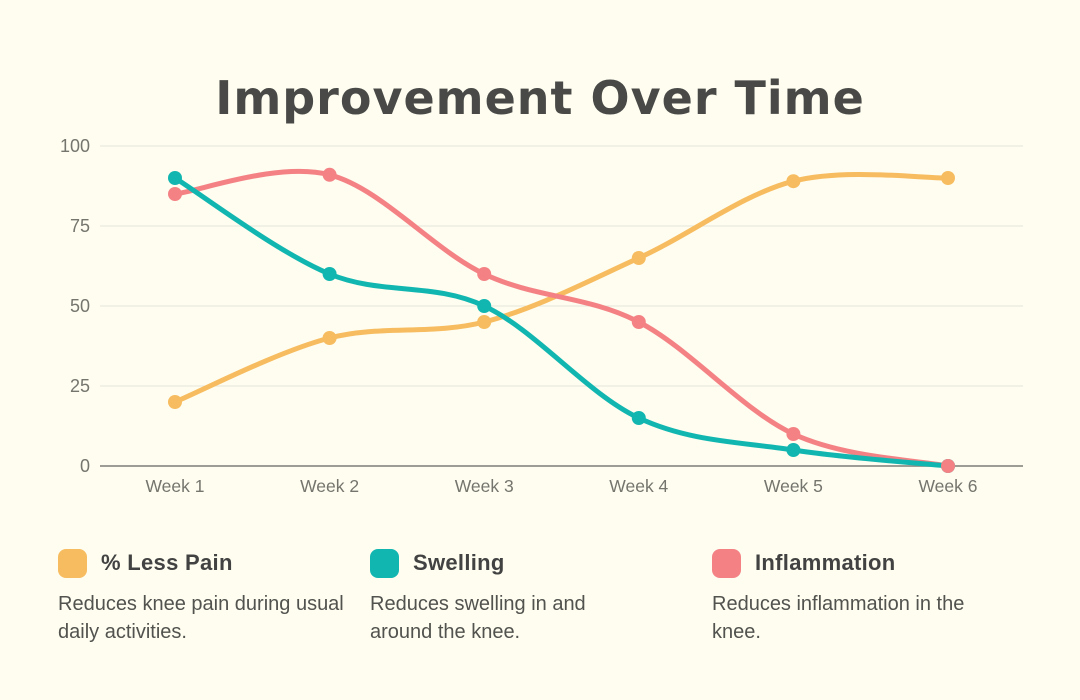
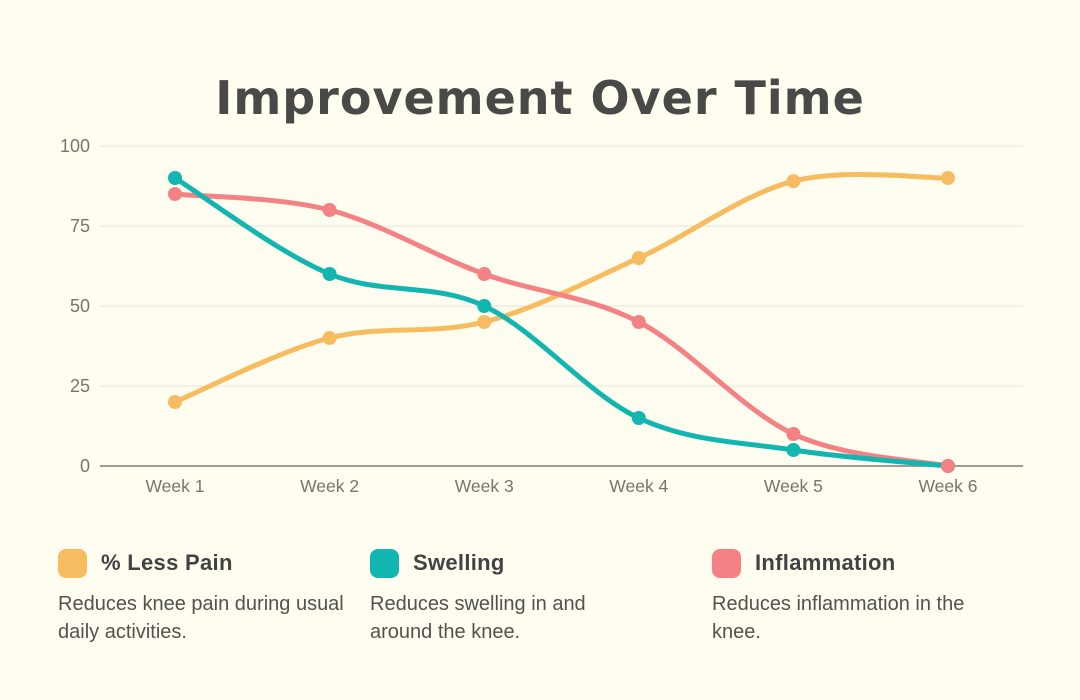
Inflammation/Week 2: 91 -> 80
